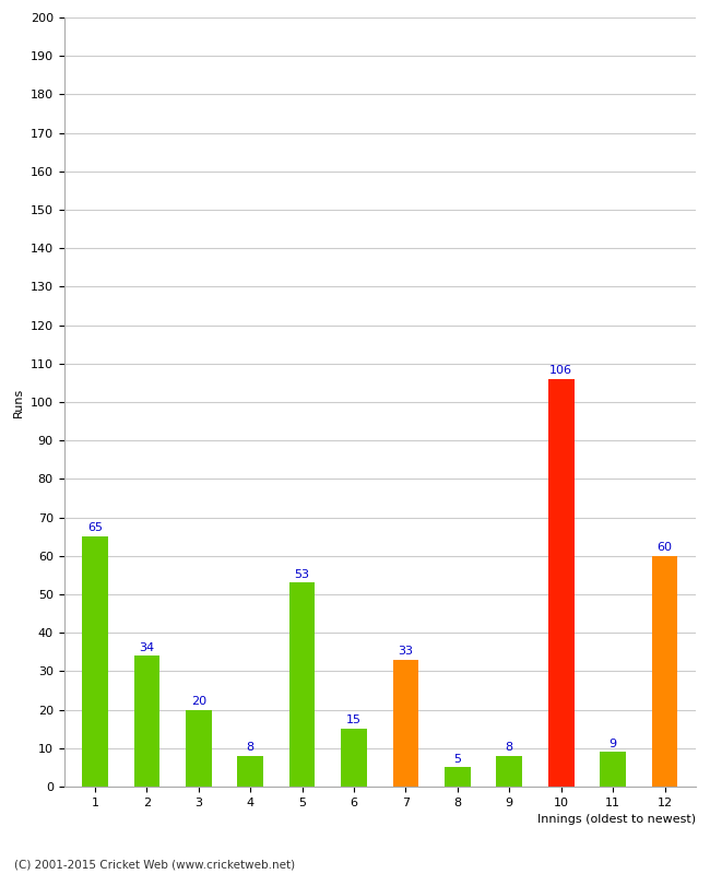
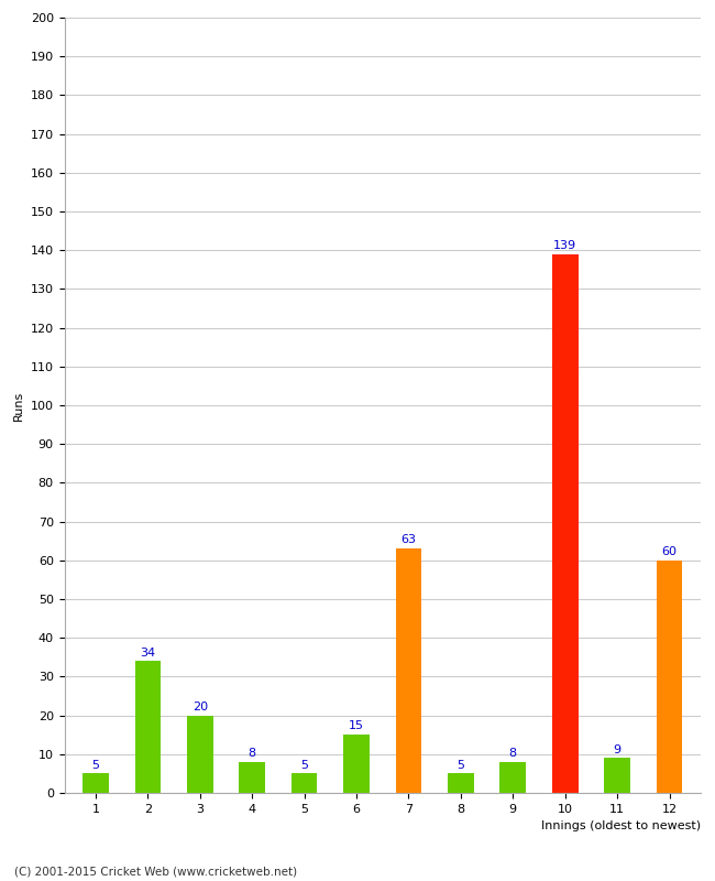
1: 65 -> 5
5: 53 -> 5
7: 33 -> 63
10: 106 -> 139
